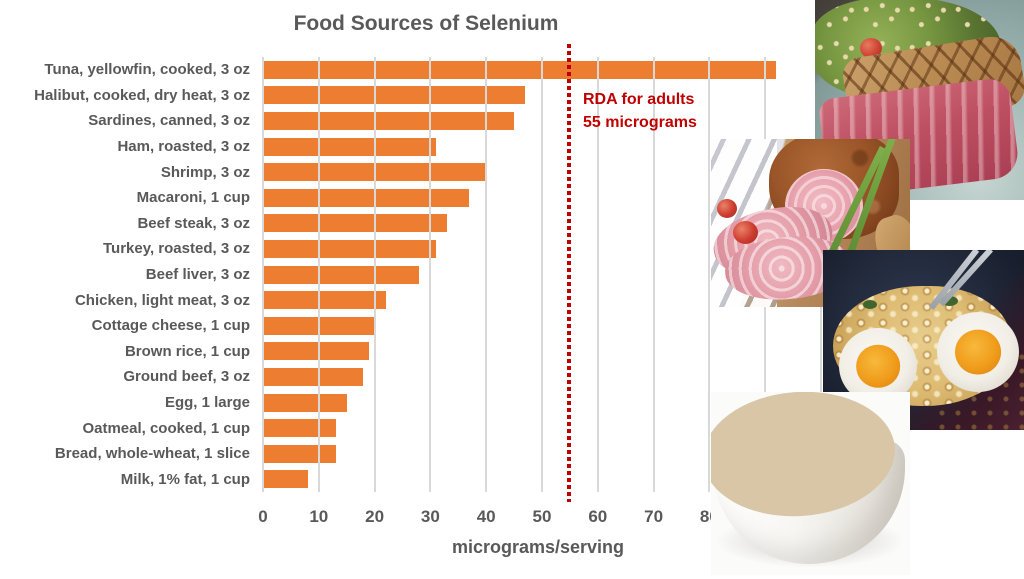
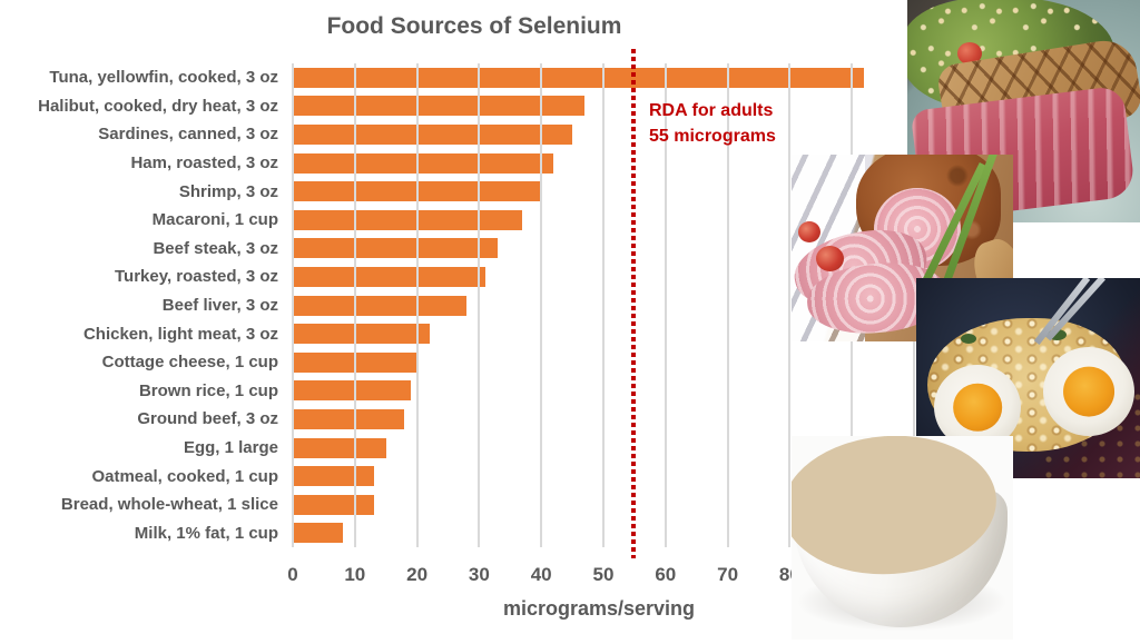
Ham, roasted, 3 oz: 31 -> 42
